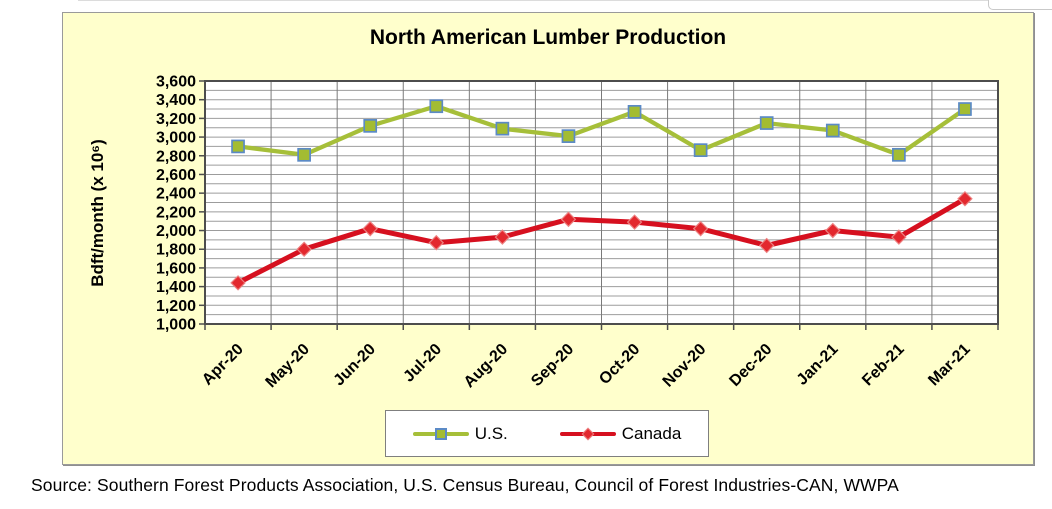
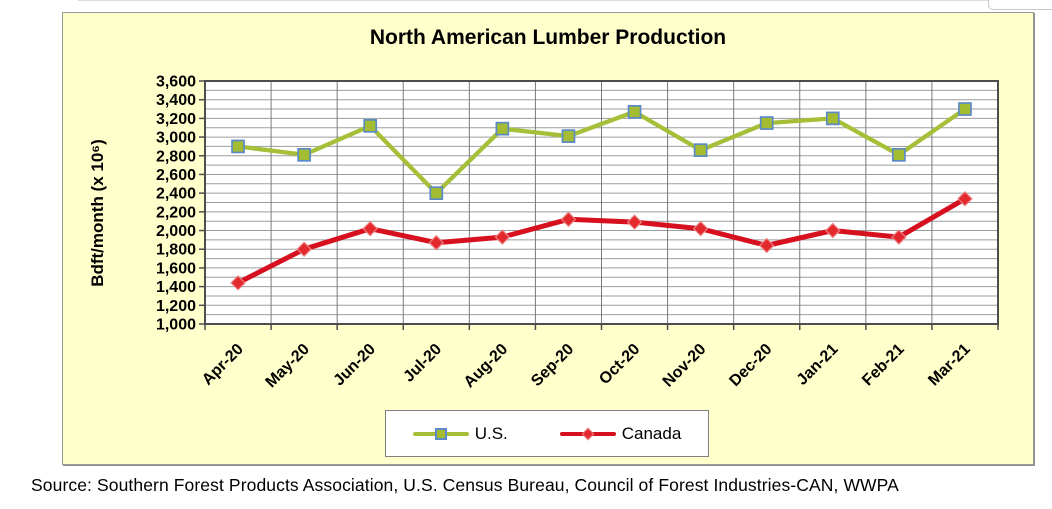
U.S./Jul-20: 3300 -> 2400
U.S./Jan-21: 3100 -> 3200
